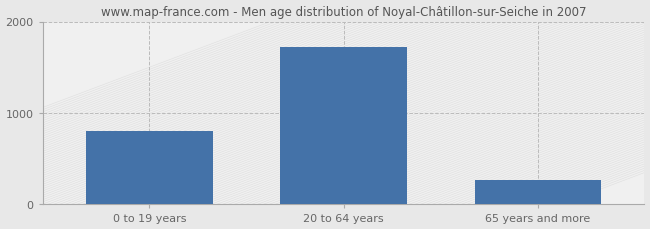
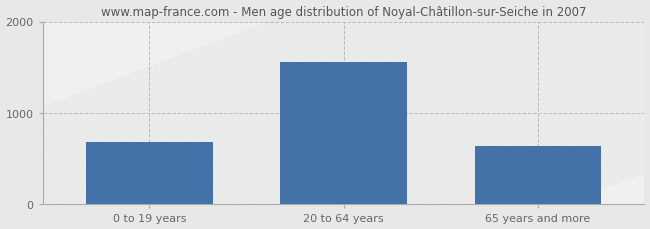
0 to 19 years: 800 -> 680
20 to 64 years: 1720 -> 1560
65 years and more: 270 -> 640
